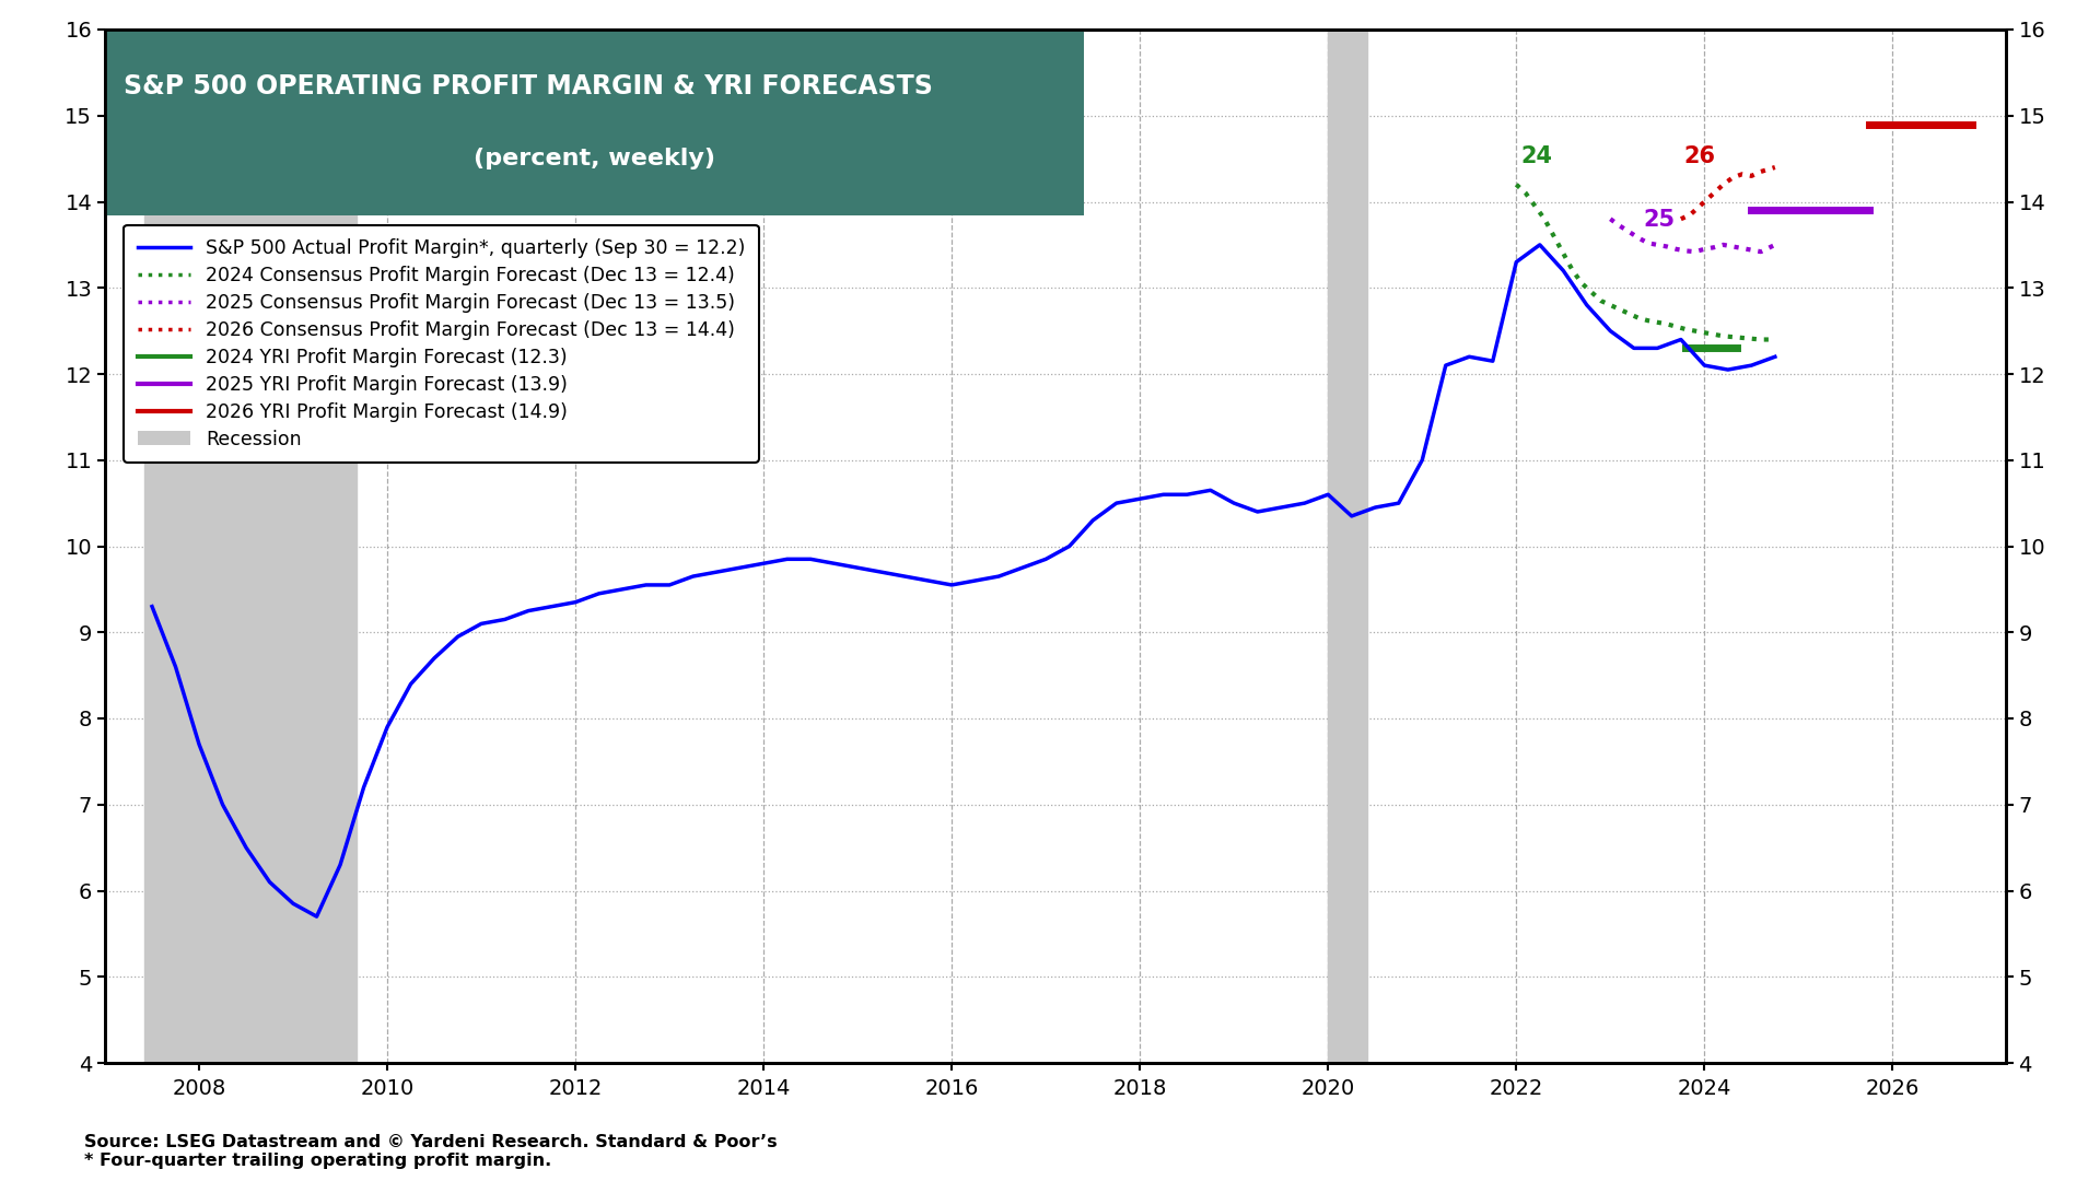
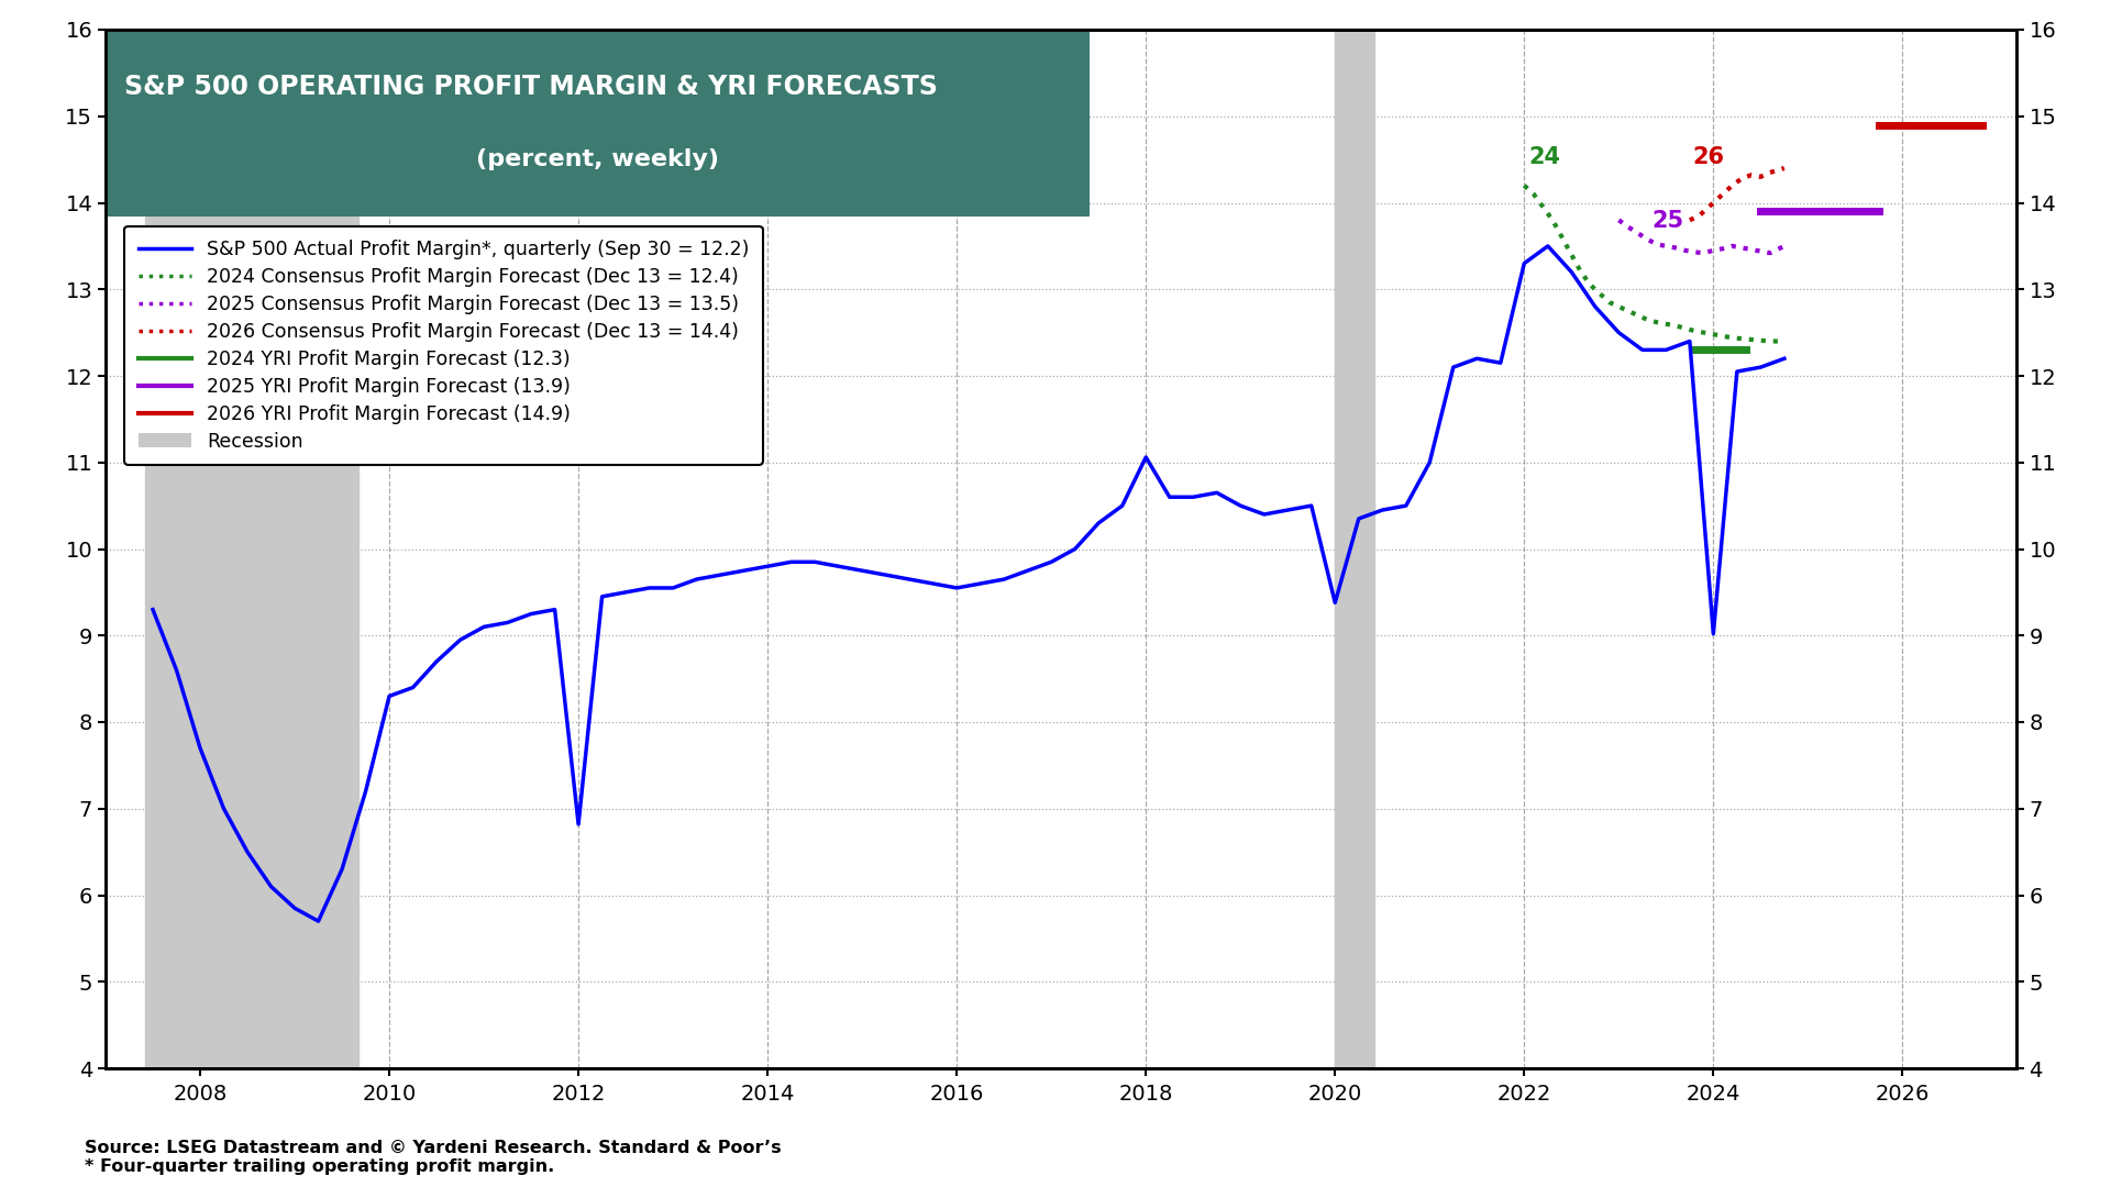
S&P 500 Actual Profit Margin*, quarterly (Sep 30 = 12.2)/2010: 7.90 -> 8.30
S&P 500 Actual Profit Margin*, quarterly (Sep 30 = 12.2)/2012: 9.35 -> 6.82
S&P 500 Actual Profit Margin*, quarterly (Sep 30 = 12.2)/2018: 10.55 -> 11.06
S&P 500 Actual Profit Margin*, quarterly (Sep 30 = 12.2)/2020: 10.60 -> 9.38
S&P 500 Actual Profit Margin*, quarterly (Sep 30 = 12.2)/2024: 12.10 -> 9.02
